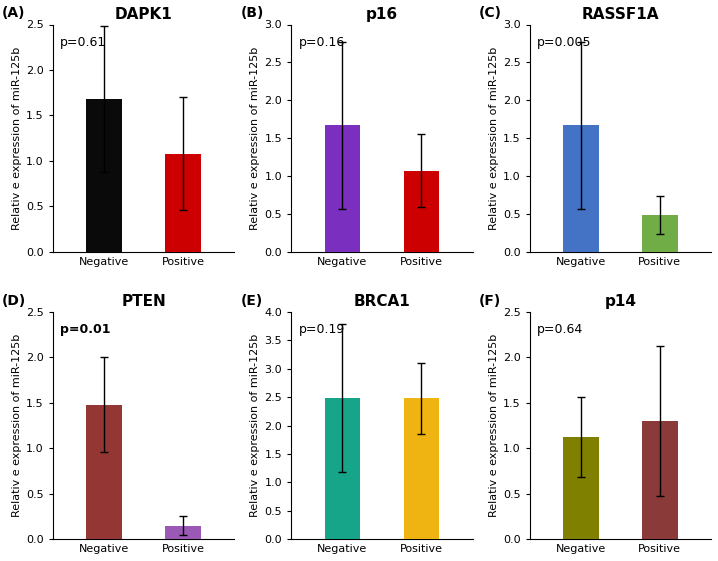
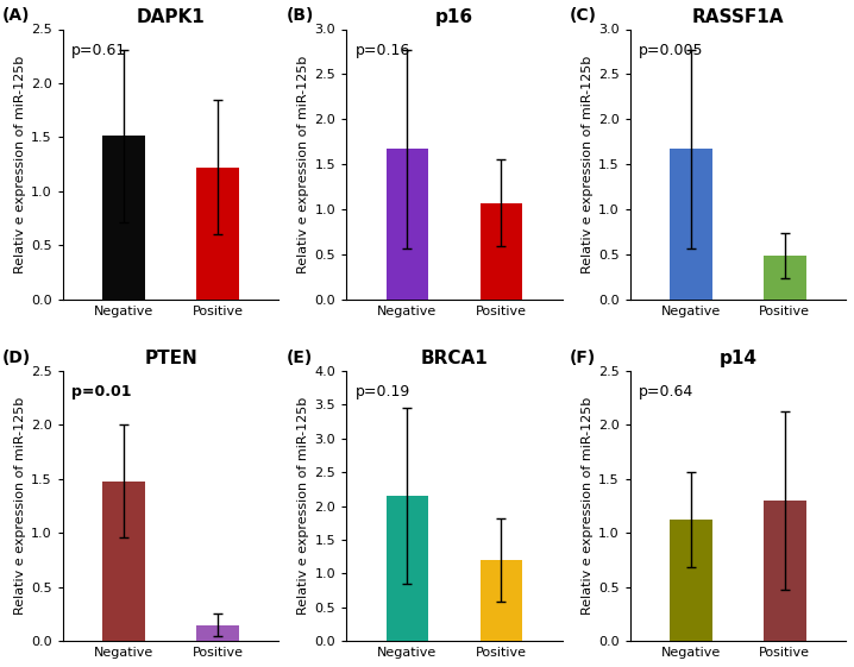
DAPK1/Negative: 1.68 -> 1.51
DAPK1/Positive: 1.08 -> 1.22
BRCA1/Negative: 2.48 -> 2.15
BRCA1/Positive: 2.48 -> 1.20
